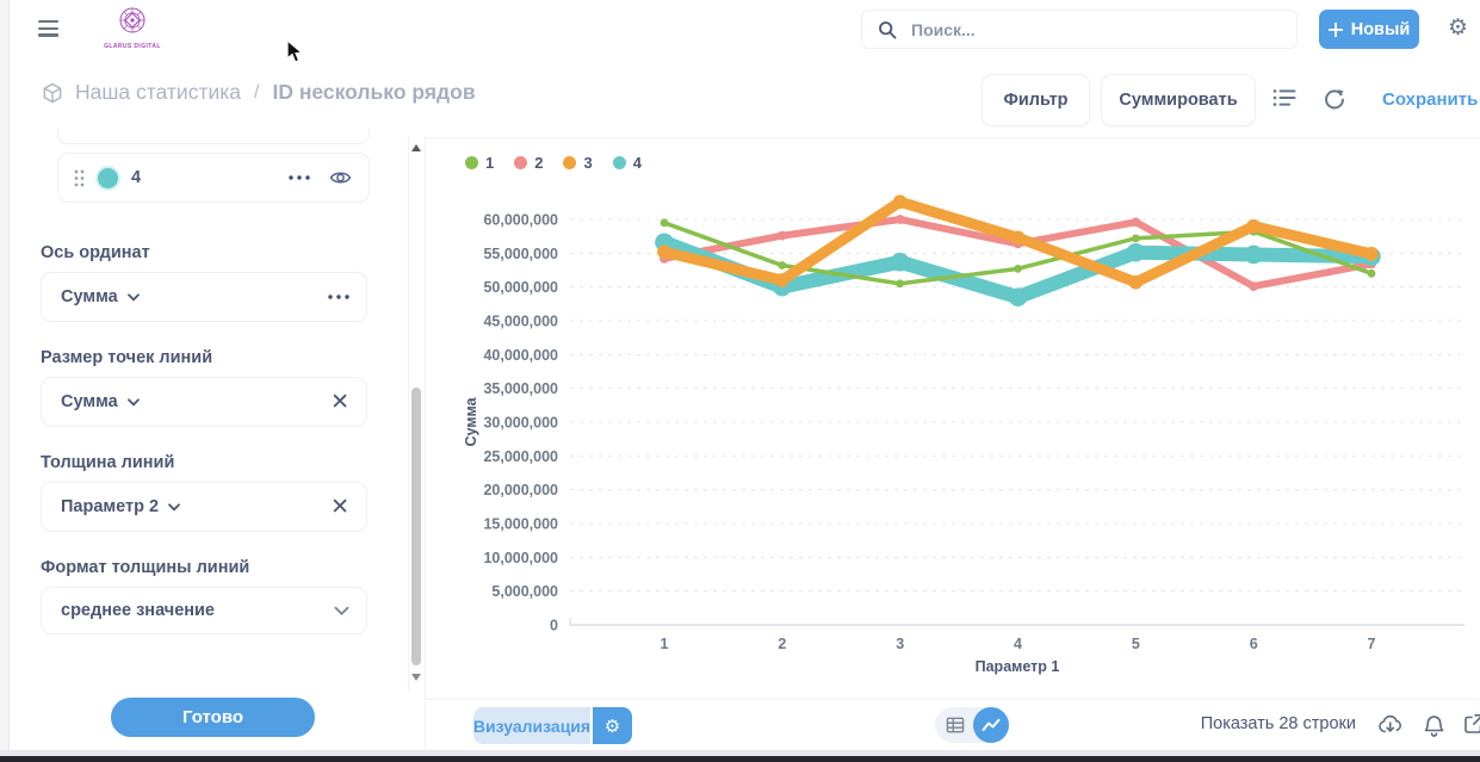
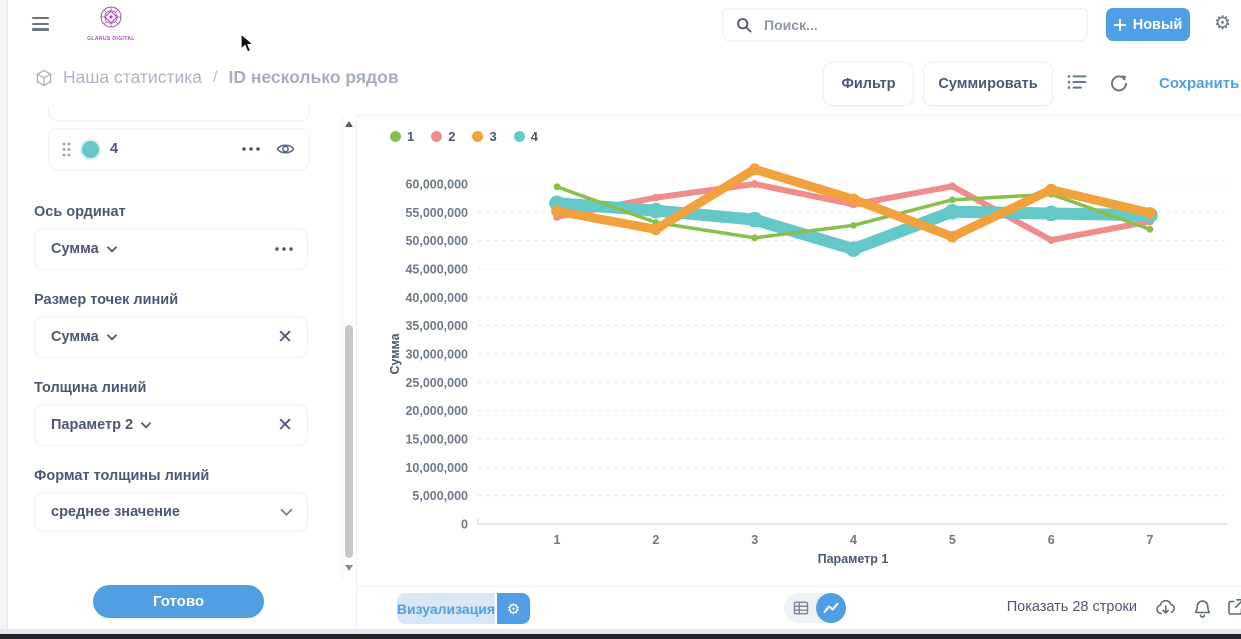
3/2: 51000000 -> 52000000
4/2: 50000000 -> 55000000
